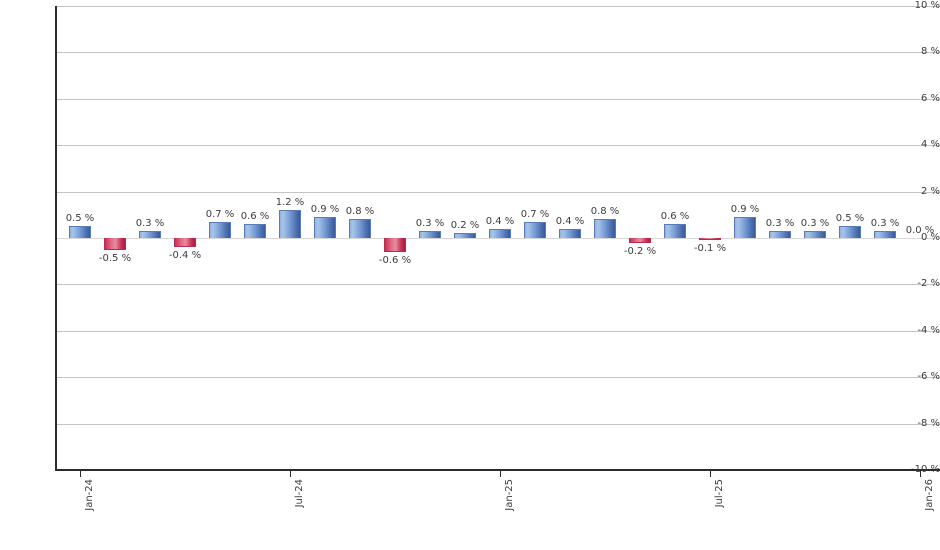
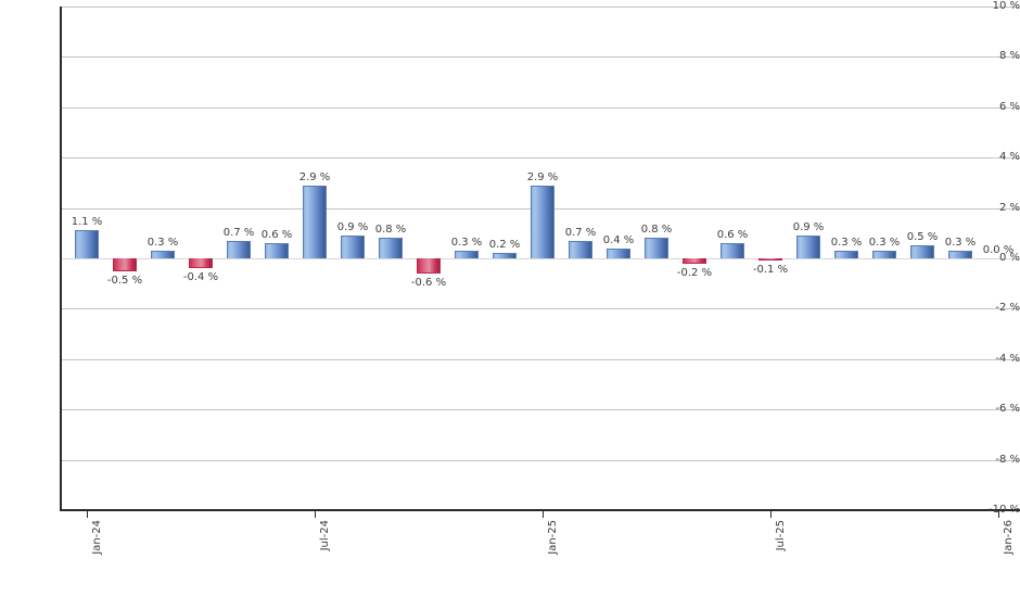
Jan-24: 0.5 -> 1.1
Jul-24: 1.2 -> 2.9
Jan-25: 0.4 -> 2.9
